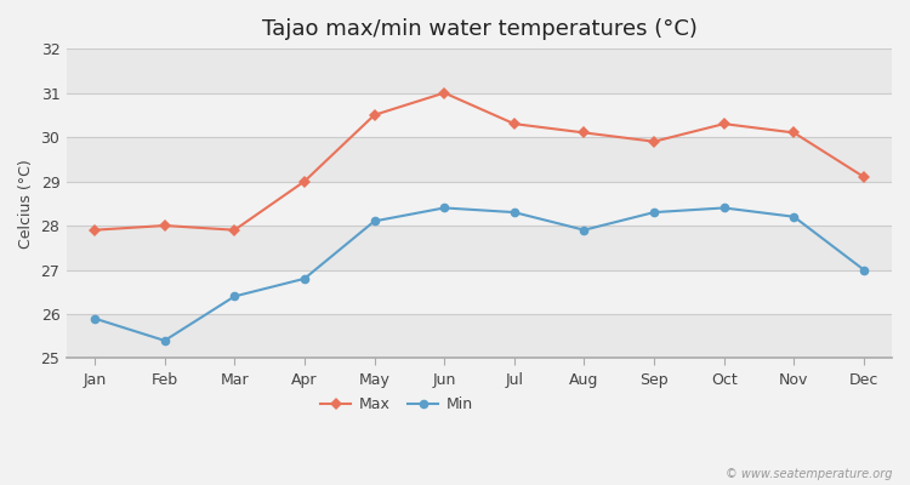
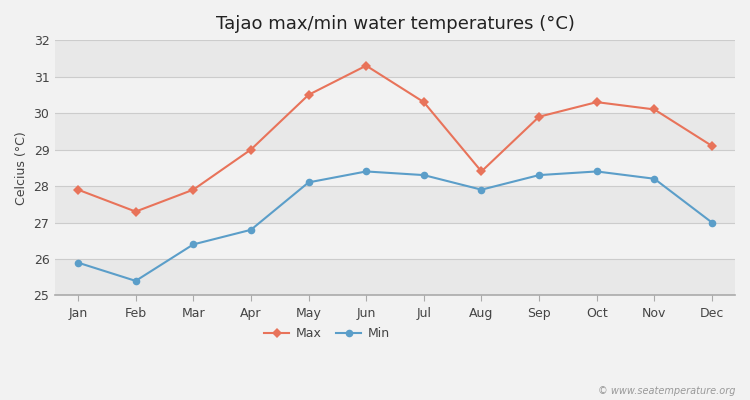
Max/Feb: 28.0 -> 27.3
Max/Jun: 31.0 -> 31.3
Max/Aug: 30.1 -> 28.4
